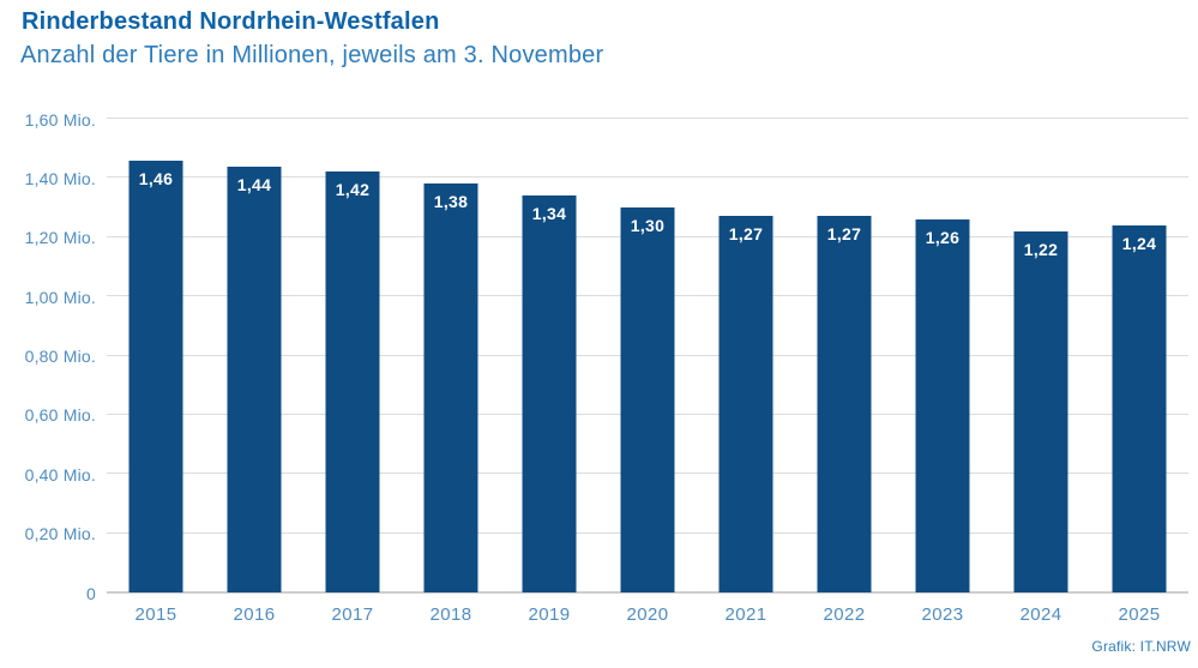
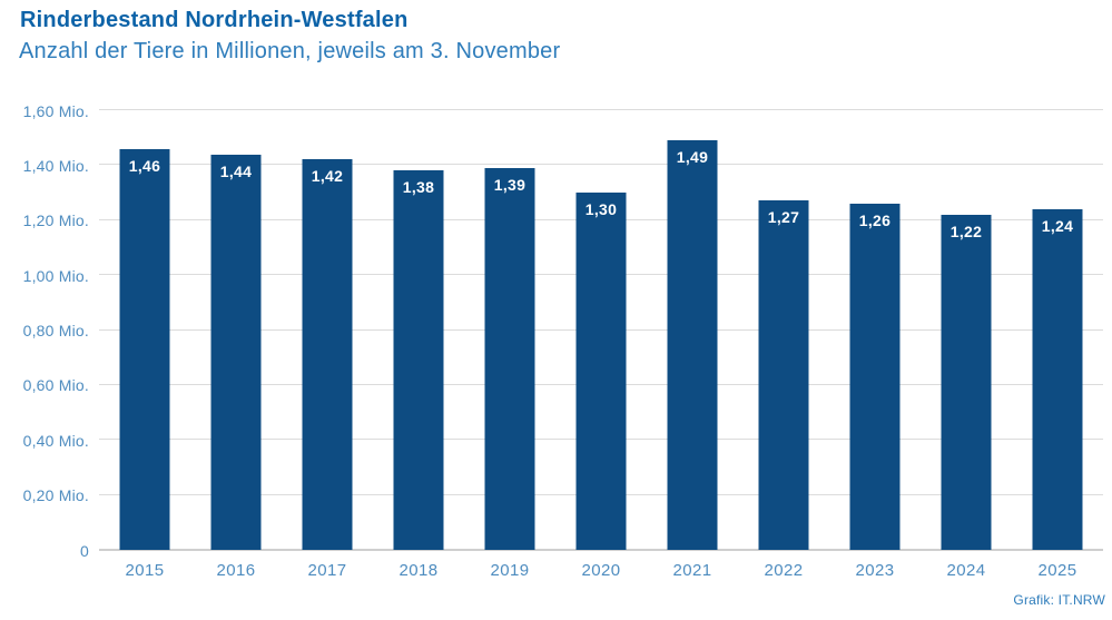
2019: 1,34 -> 1,39
2021: 1,27 -> 1,49
